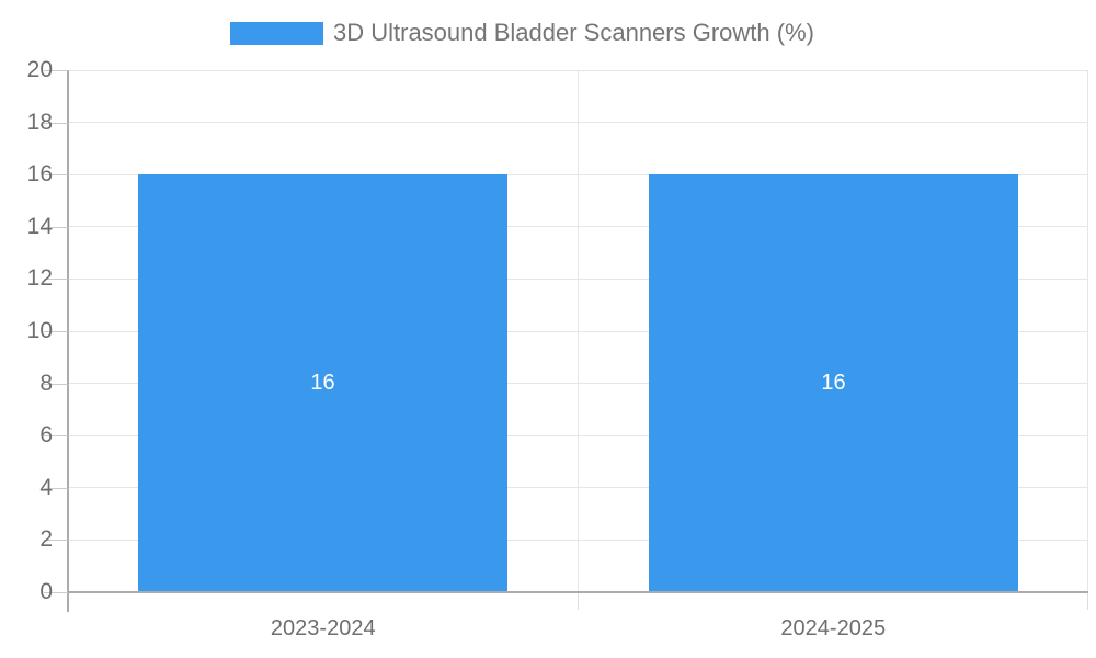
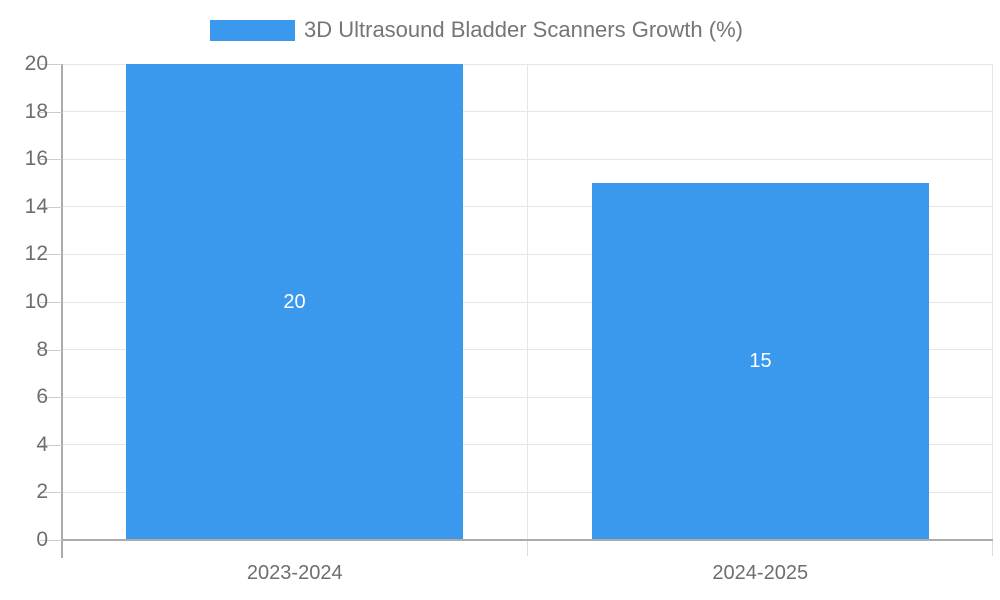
2023-2024: 16 -> 20
2024-2025: 16 -> 15
